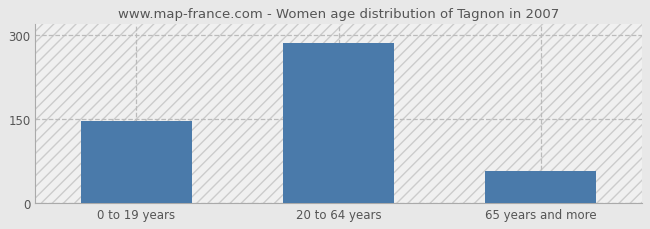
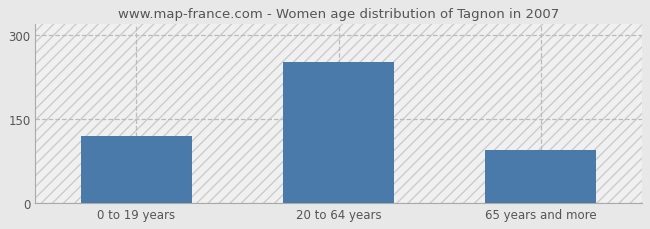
0 to 19 years: 147 -> 120
20 to 64 years: 287 -> 252
65 years and more: 57 -> 94
